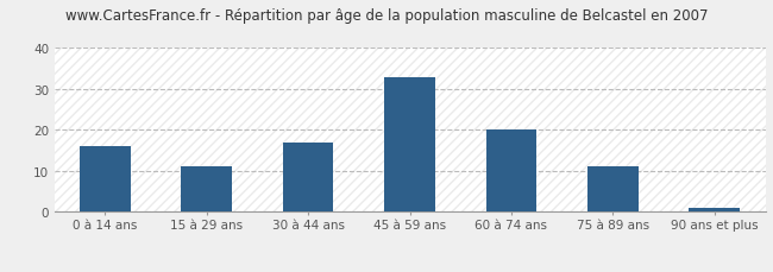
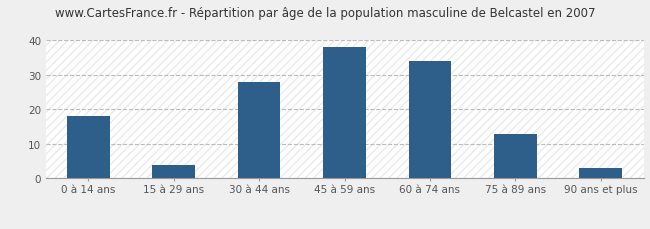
0 à 14 ans: 16 -> 18
15 à 29 ans: 11 -> 4
30 à 44 ans: 17 -> 28
45 à 59 ans: 33 -> 38
60 à 74 ans: 20 -> 34
75 à 89 ans: 11 -> 13
90 ans et plus: 1 -> 3
